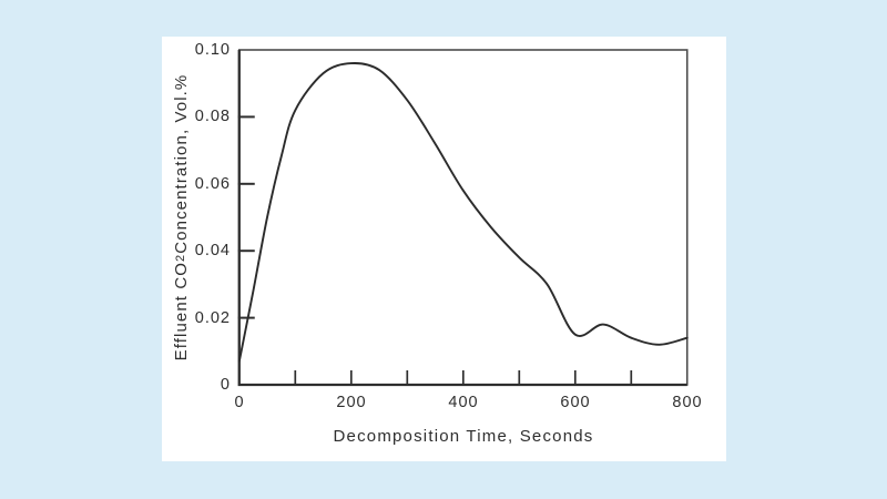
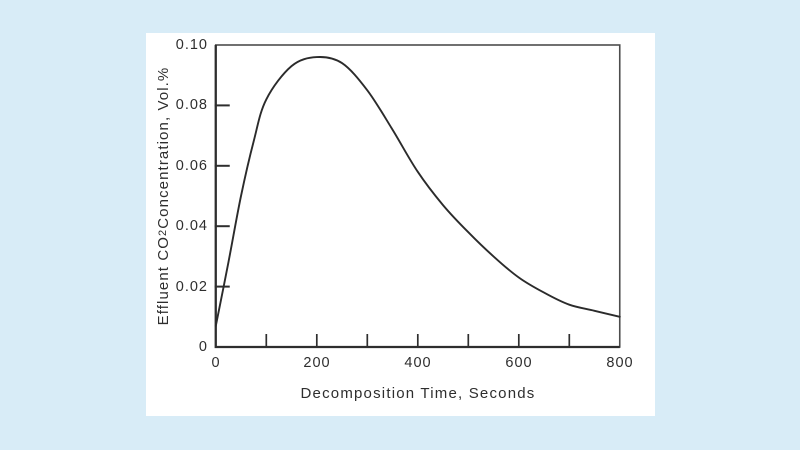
600: 0.015 -> 0.023
800: 0.014 -> 0.010
